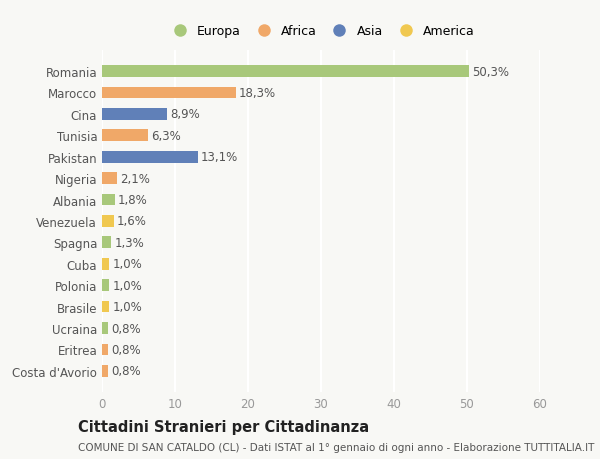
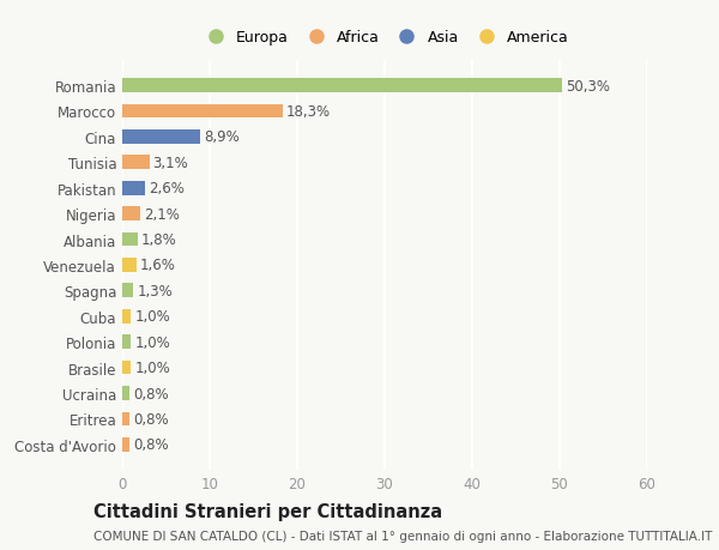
Tunisia: 6,3% -> 3,1%
Pakistan: 13,1% -> 2,6%
